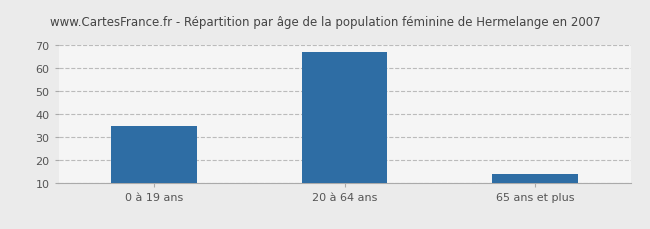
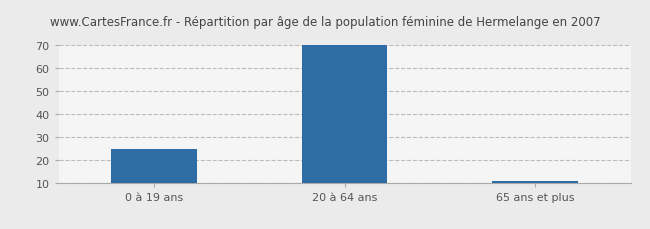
0 à 19 ans: 35 -> 25
20 à 64 ans: 67 -> 70
65 ans et plus: 14 -> 11
